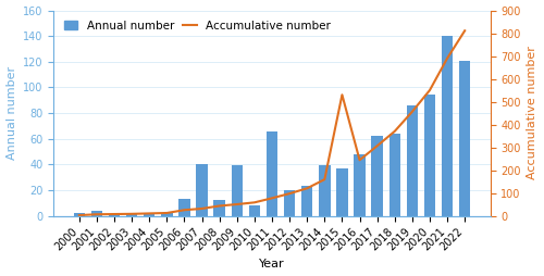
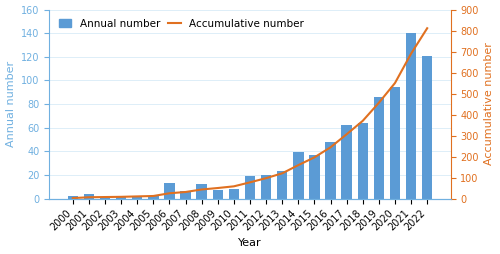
Annual number/2007: 40 -> 6
Annual number/2009: 39 -> 7
Annual number/2011: 66 -> 19
Accumulative number/2015: 530 -> 196
